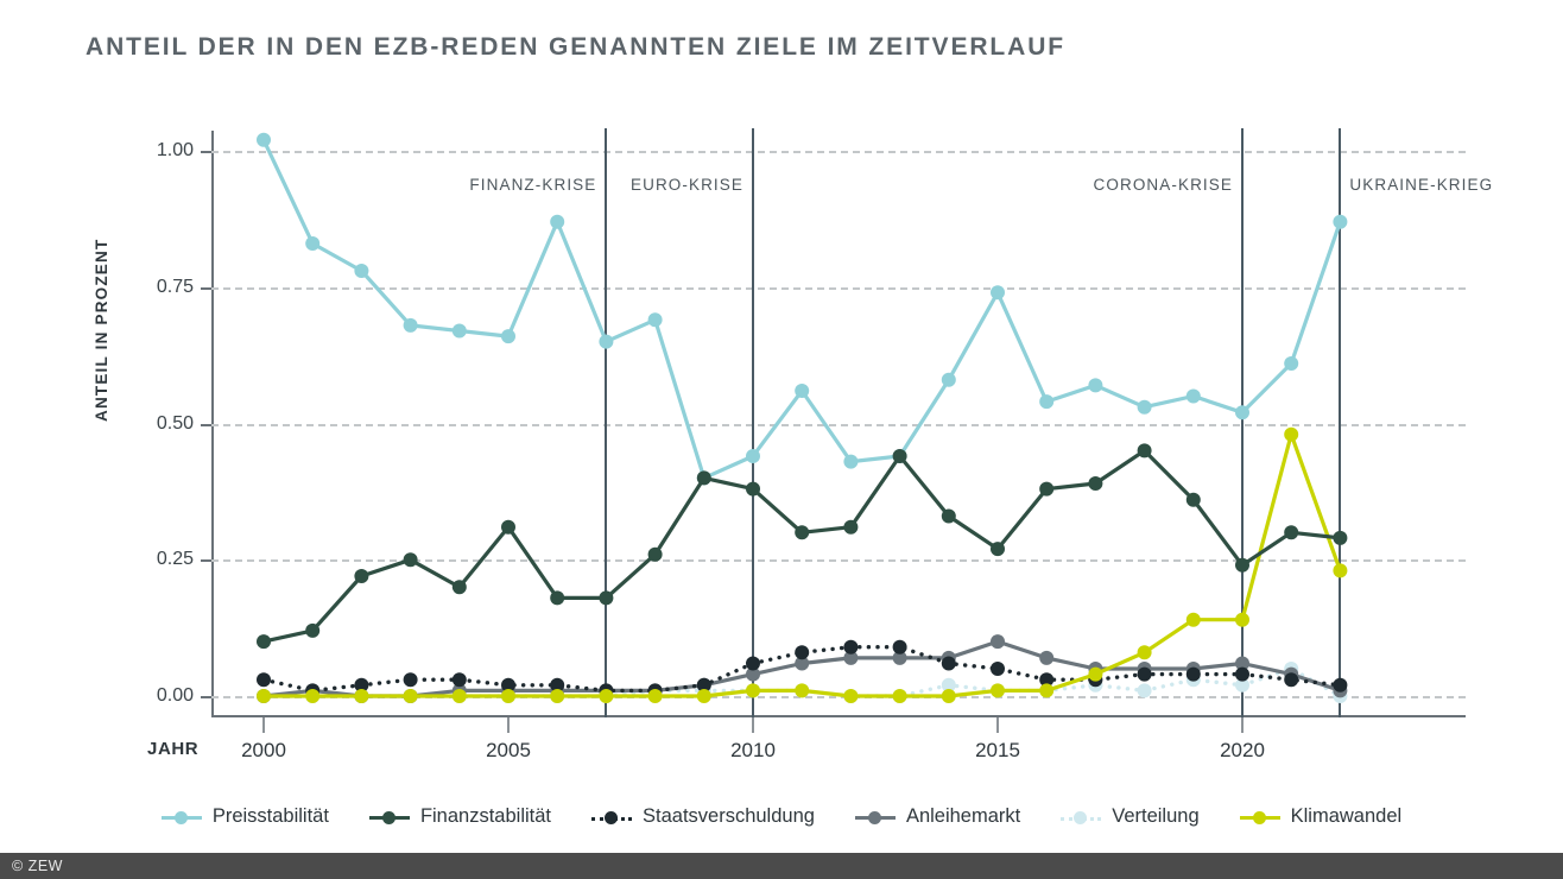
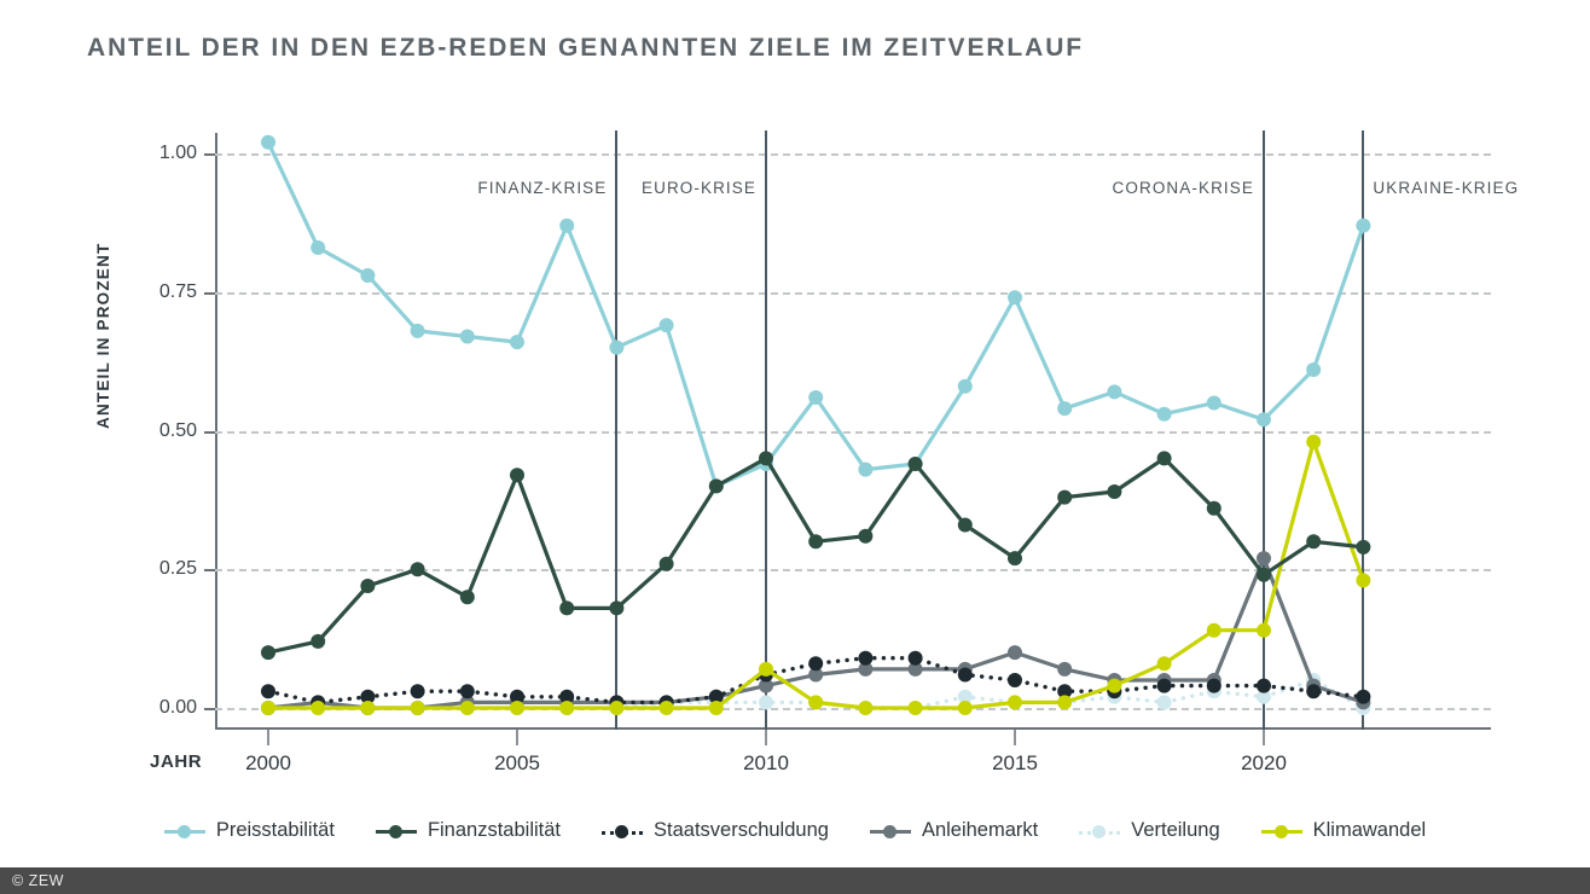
Finanzstabilität/2005: 0.31 -> 0.42
Finanzstabilität/2010: 0.38 -> 0.45
Klimawandel/2010: 0.01 -> 0.07
Anleihemarkt/2020: 0.06 -> 0.27
